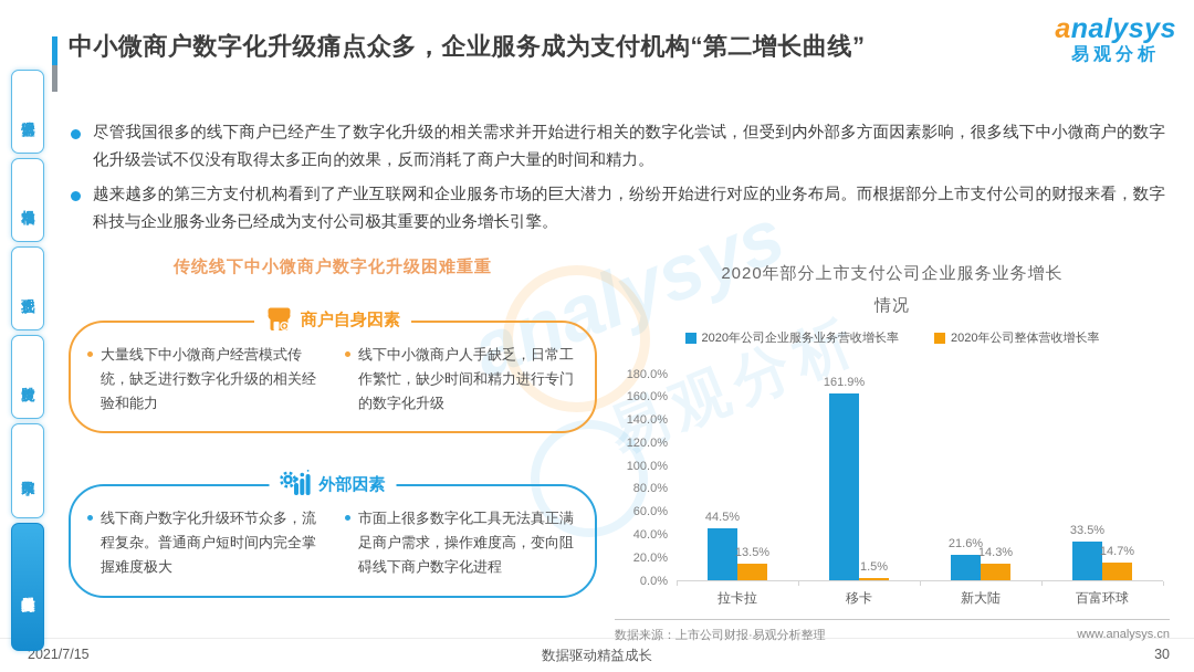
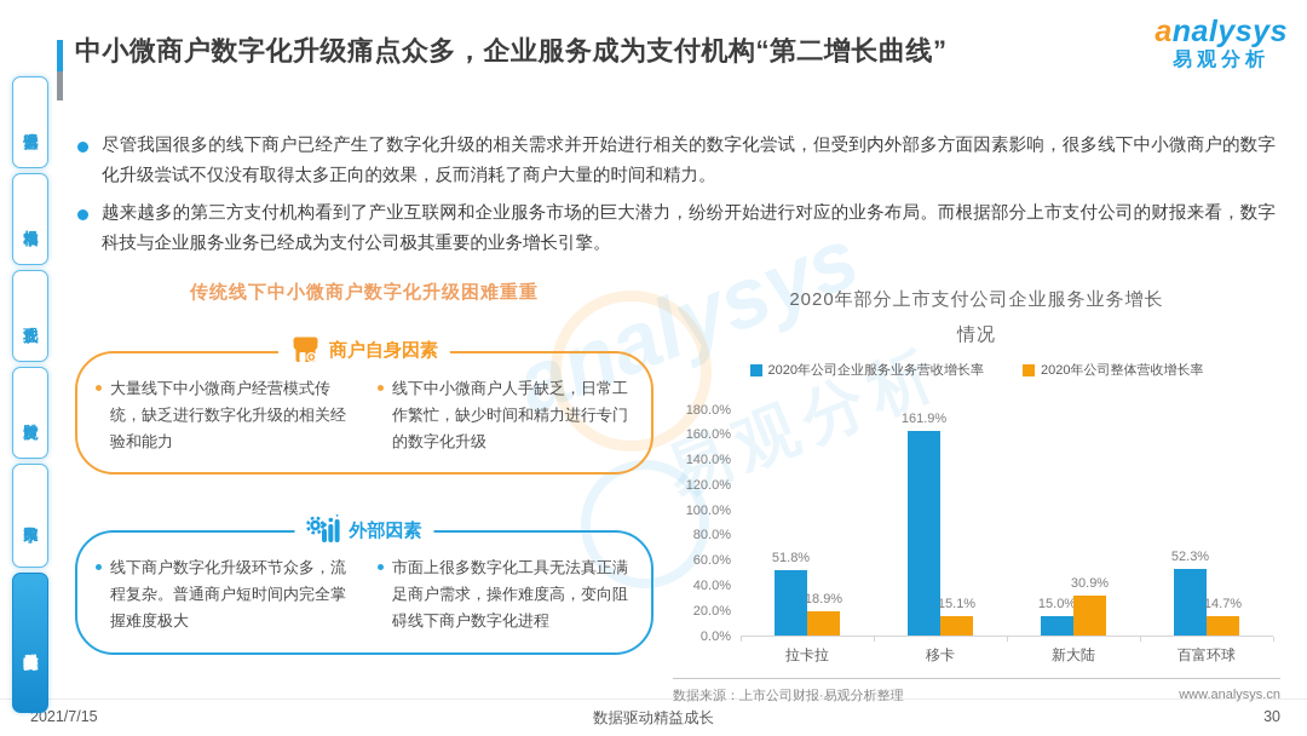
2020年公司企业服务业务营收增长率/拉卡拉: 44.5% -> 51.8%
2020年公司整体营收增长率/拉卡拉: 13.5% -> 18.9%
2020年公司整体营收增长率/移卡: 1.5% -> 15.1%
2020年公司企业服务业务营收增长率/新大陆: 21.6% -> 15.0%
2020年公司整体营收增长率/新大陆: 14.3% -> 30.9%
2020年公司企业服务业务营收增长率/百富环球: 33.5% -> 52.3%
